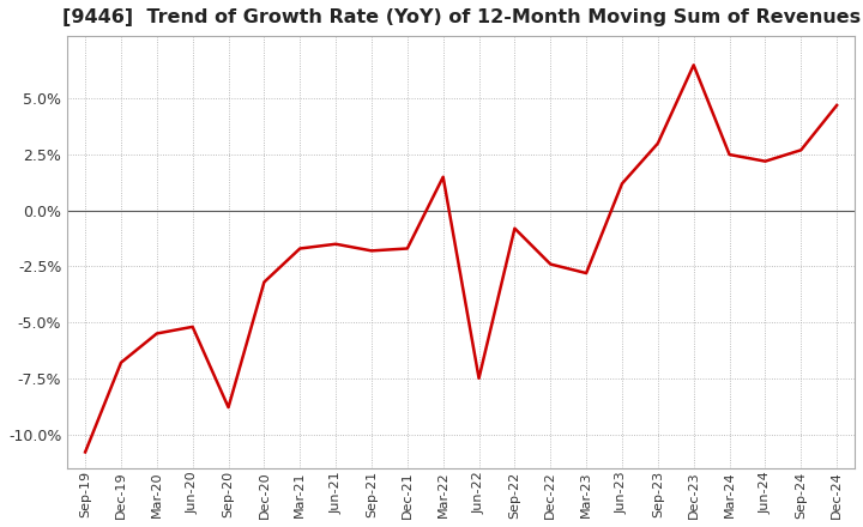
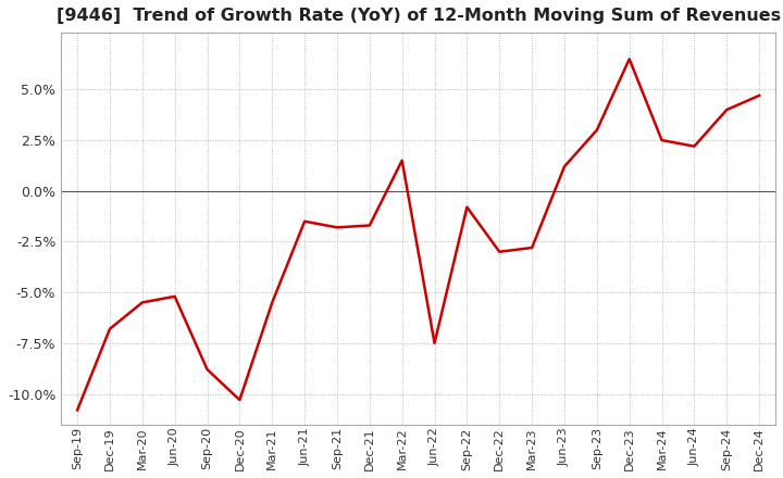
Dec-20: -3.2% -> -10.3%
Mar-21: -1.7% -> -5.5%
Dec-22: -2.4% -> -3.0%
Sep-24: 2.7% -> 4.0%
